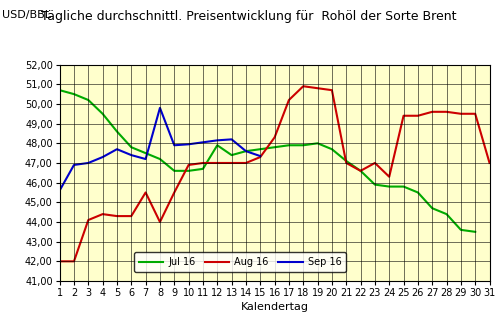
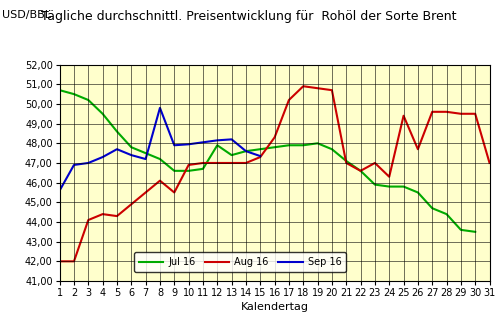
Aug 16/6: 44,3 -> 44,9
Aug 16/8: 44,0 -> 46,1
Aug 16/26: 49,4 -> 47,7
